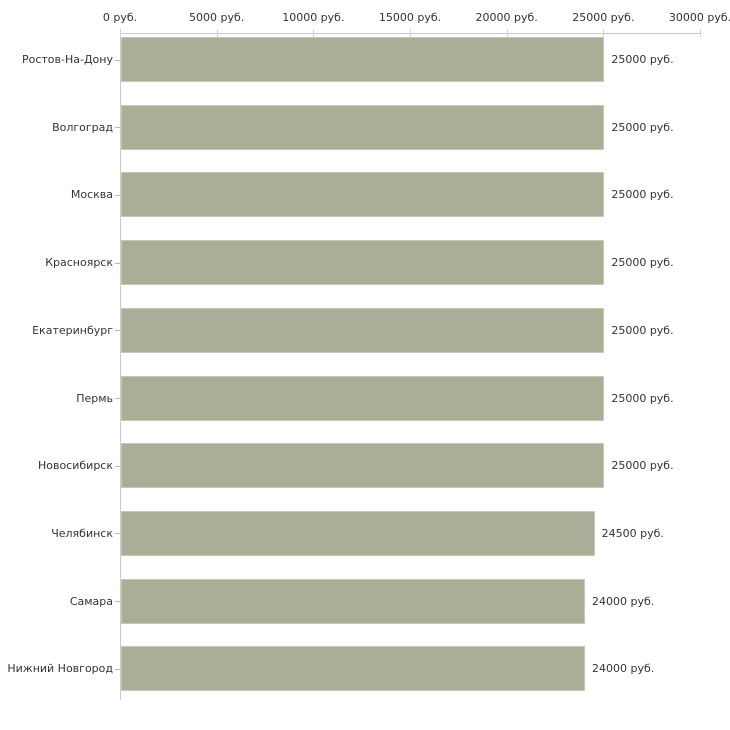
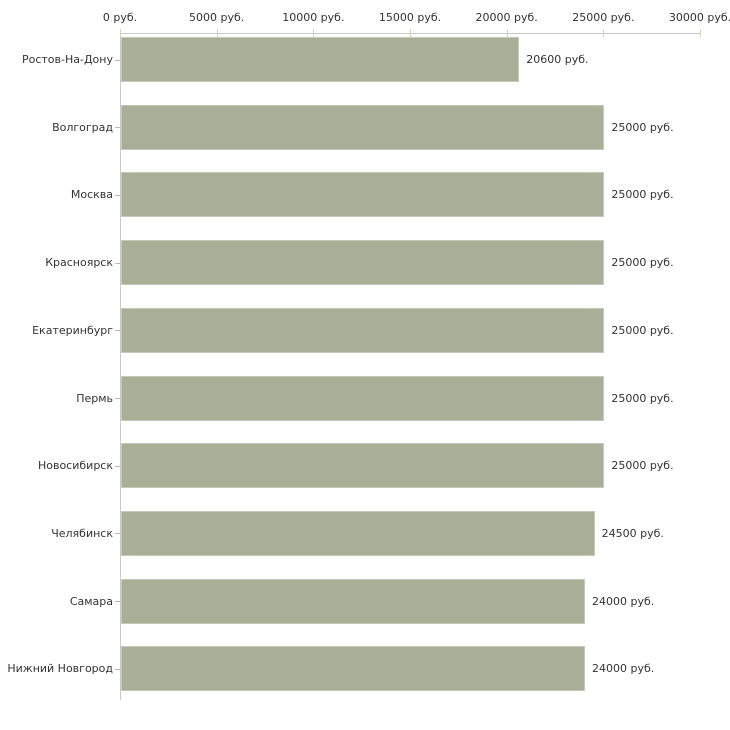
Ростов-На-Дону: 25000 -> 20600
